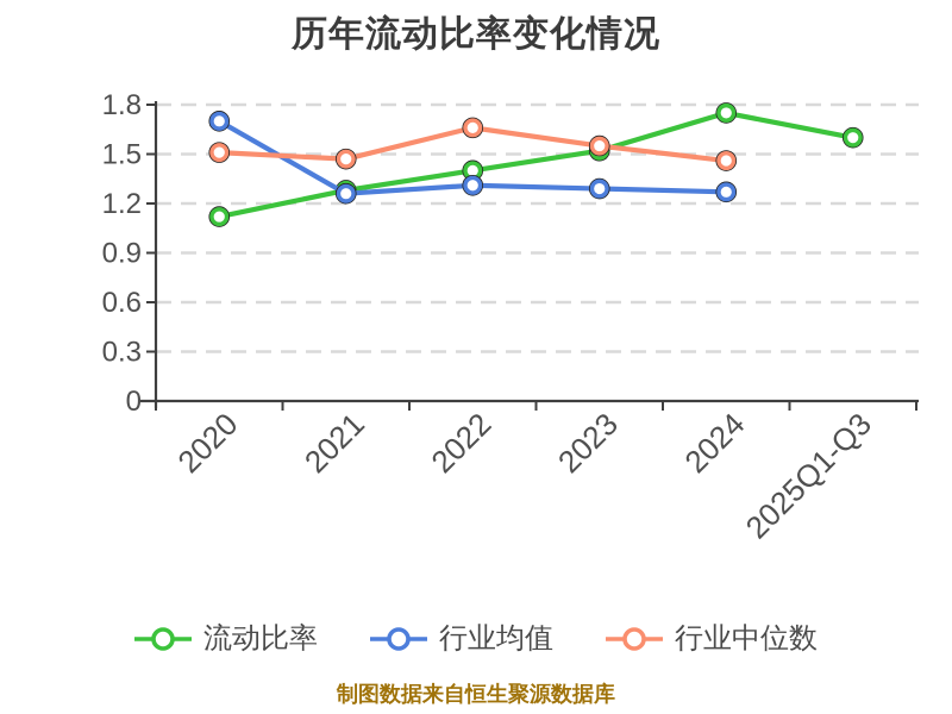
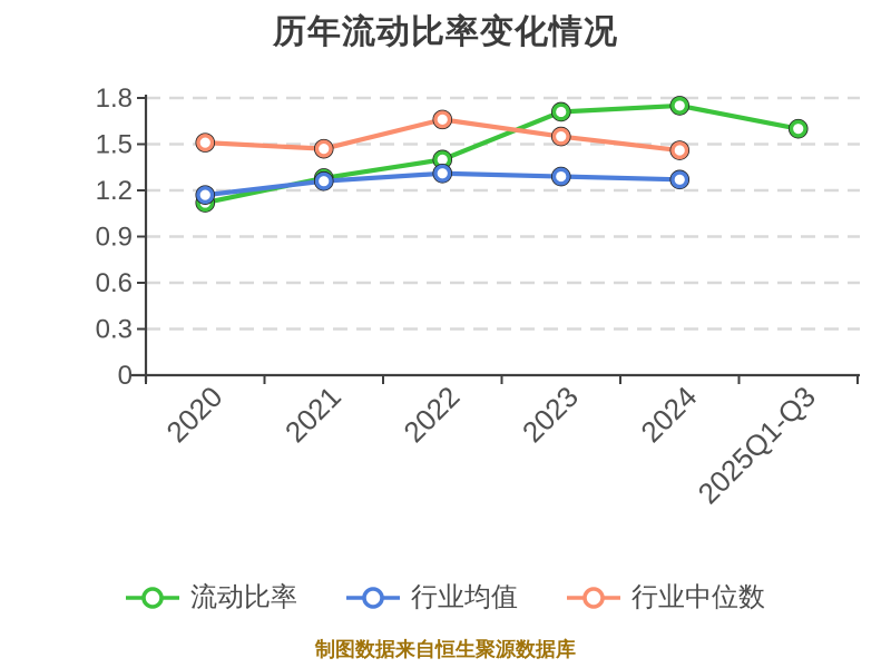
行业均值/2020: 1.70 -> 1.17
流动比率/2023: 1.52 -> 1.71
